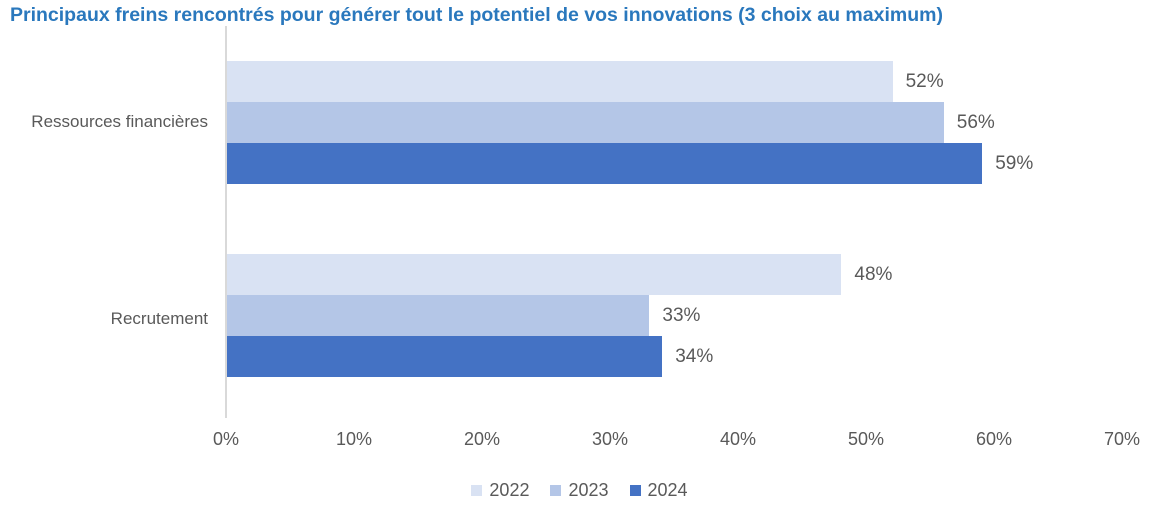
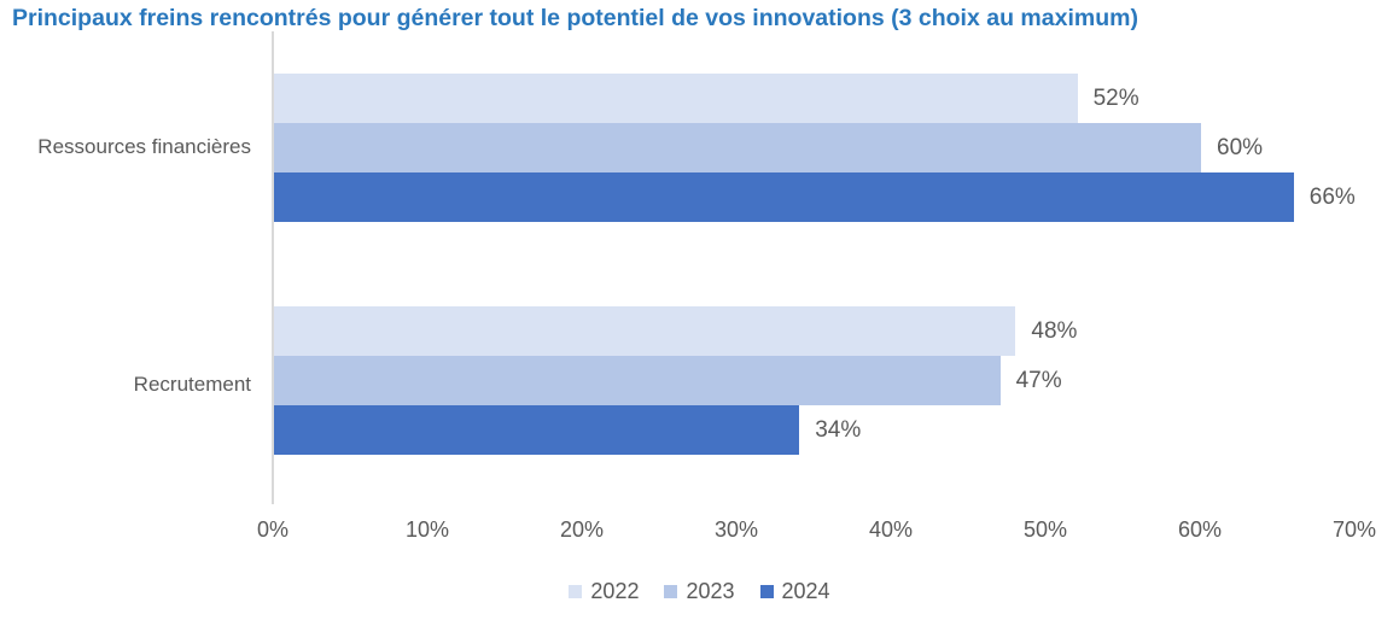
2023/Ressources financières: 56% -> 60%
2024/Ressources financières: 59% -> 66%
2023/Recrutement: 33% -> 47%
